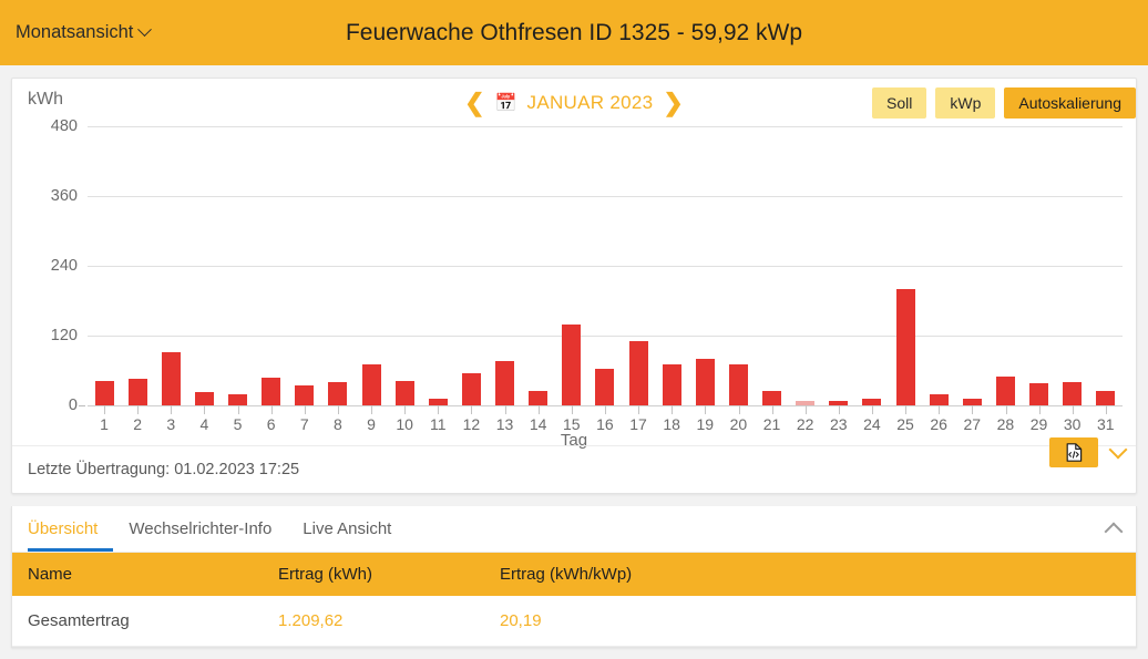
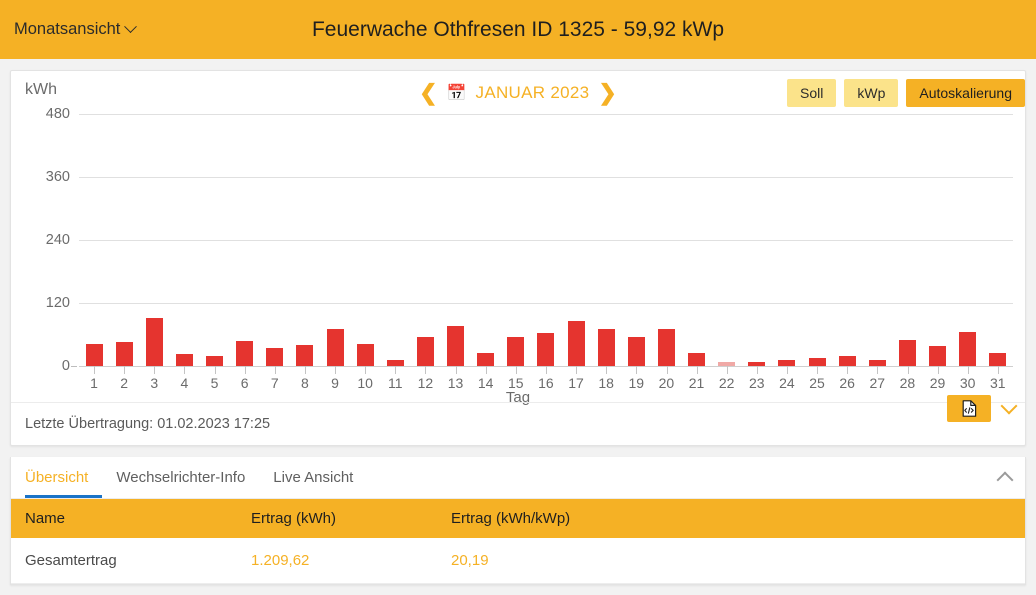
15: 140 -> 60
17: 110 -> 90
19: 80 -> 60
25: 200 -> 20
30: 40 -> 60
